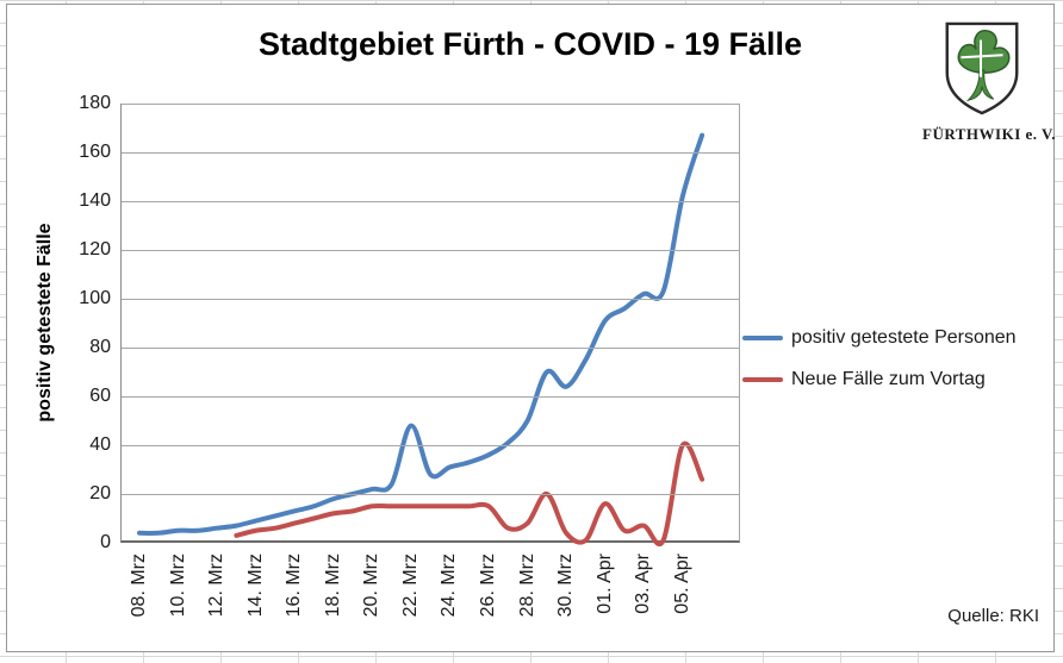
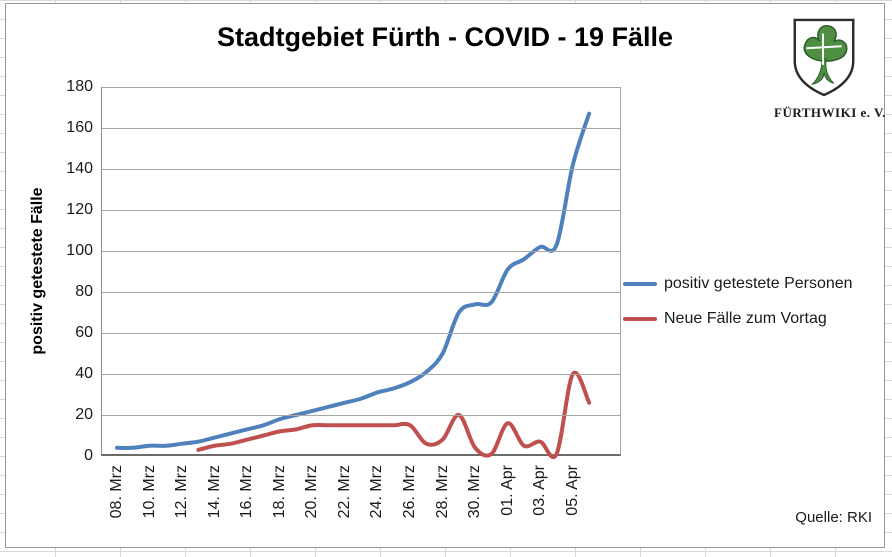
positiv getestete Personen/22. Mrz: 48 -> 26
positiv getestete Personen/30. Mrz: 64 -> 74
